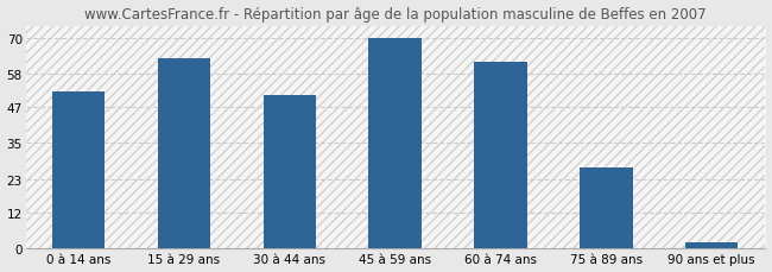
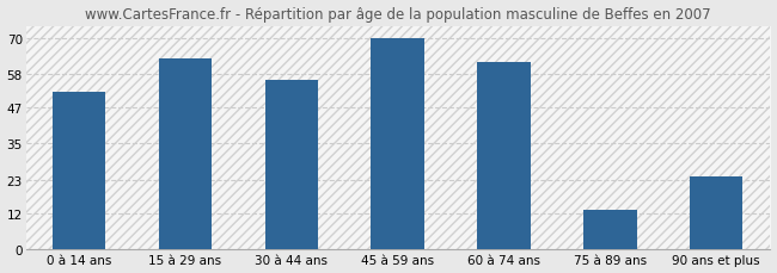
30 à 44 ans: 51 -> 56
75 à 89 ans: 27 -> 13
90 ans et plus: 2 -> 24
